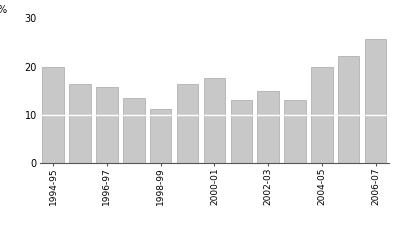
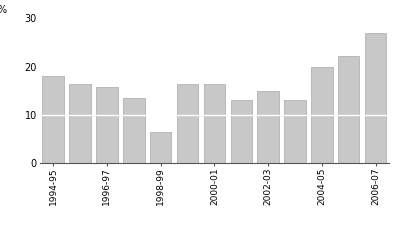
1994-95: 20.0 -> 18.0
1998-99: 11.2 -> 6.5
2000-01: 17.7 -> 16.5
2006-07: 25.7 -> 27.0
